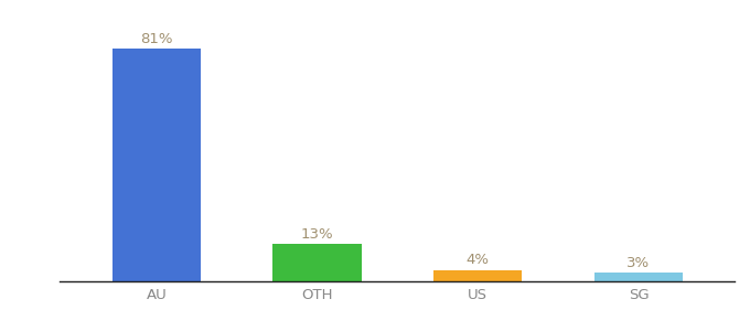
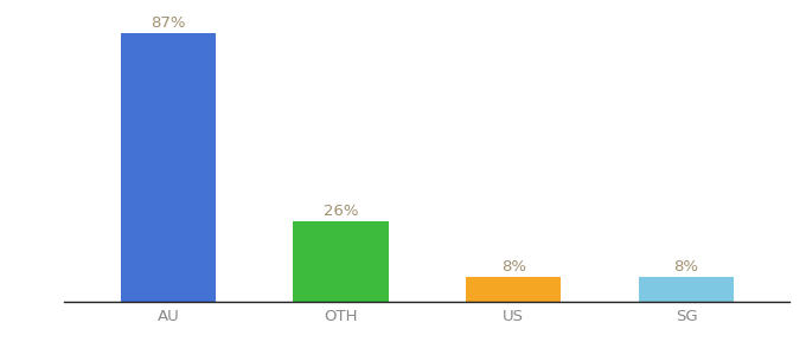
AU: 81% -> 87%
OTH: 13% -> 26%
US: 4% -> 8%
SG: 3% -> 8%
